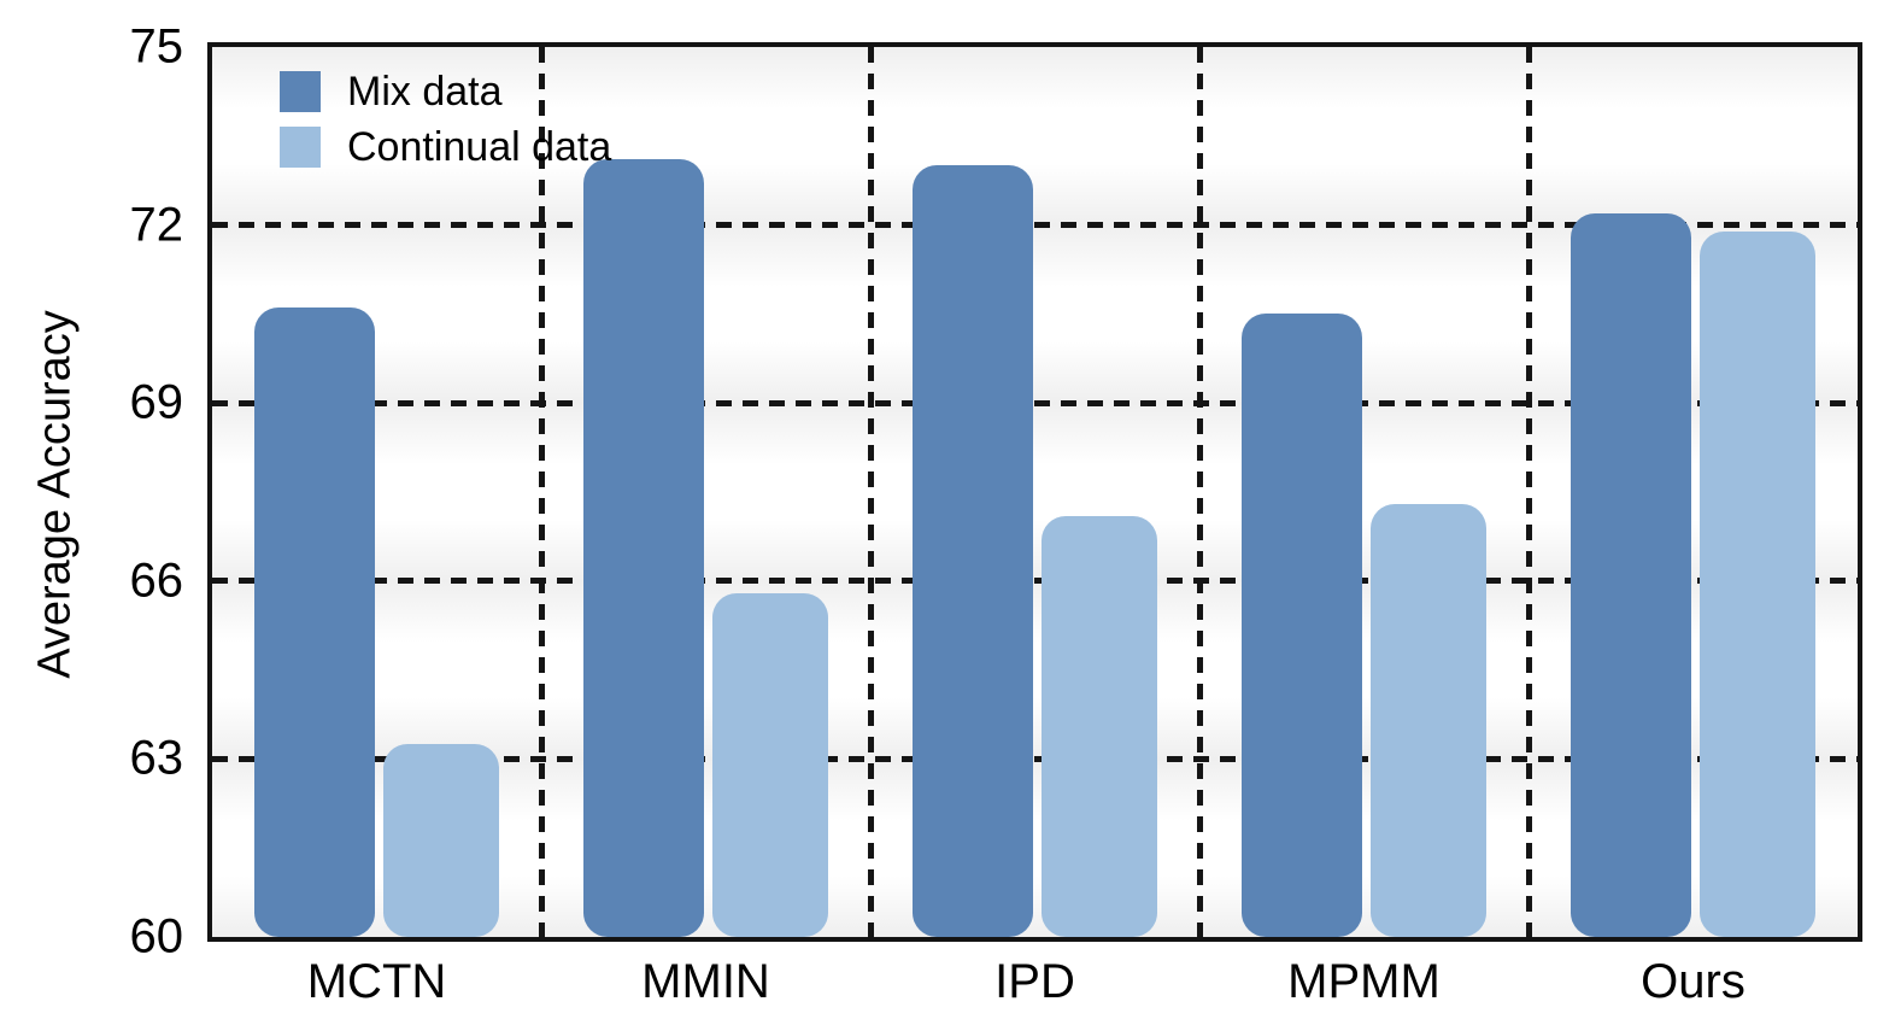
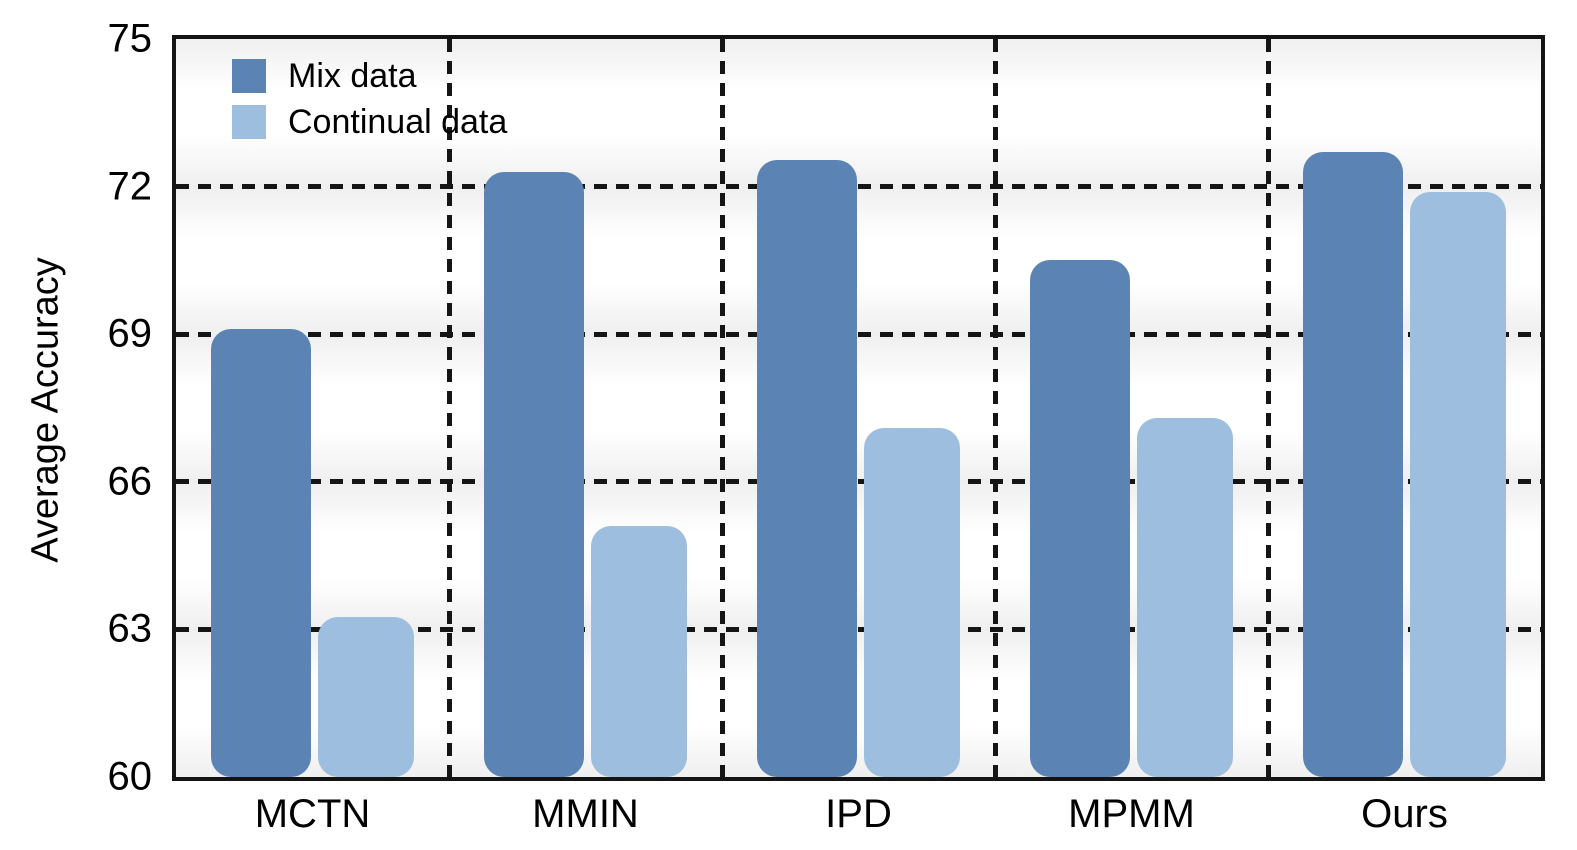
Mix data/MCTN: 70.6 -> 69.1
Mix data/MMIN: 73.1 -> 72.3
Continual data/MMIN: 65.8 -> 65.1
Mix data/IPD: 73.0 -> 72.5
Mix data/Ours: 72.2 -> 72.7
